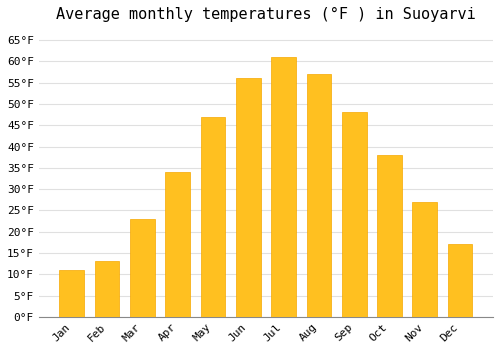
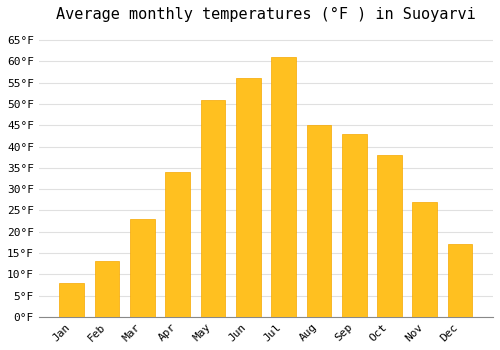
Jan: 11°F -> 8°F
May: 47°F -> 51°F
Aug: 57°F -> 45°F
Sep: 48°F -> 43°F
